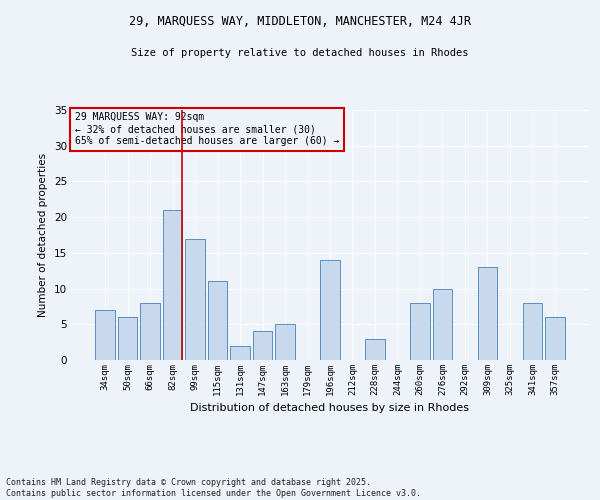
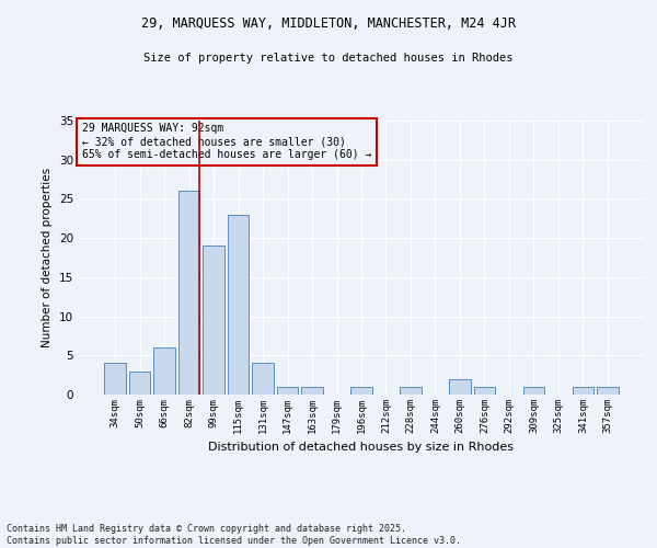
34sqm: 7 -> 4
50sqm: 6 -> 3
66sqm: 8 -> 6
82sqm: 21 -> 26
99sqm: 17 -> 19
115sqm: 11 -> 23
131sqm: 2 -> 4
147sqm: 4 -> 1
163sqm: 5 -> 1
196sqm: 14 -> 1
228sqm: 3 -> 1
260sqm: 8 -> 2
276sqm: 10 -> 1
309sqm: 13 -> 1
341sqm: 8 -> 1
357sqm: 6 -> 1
